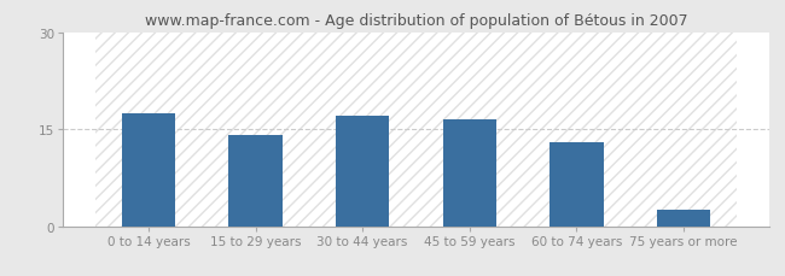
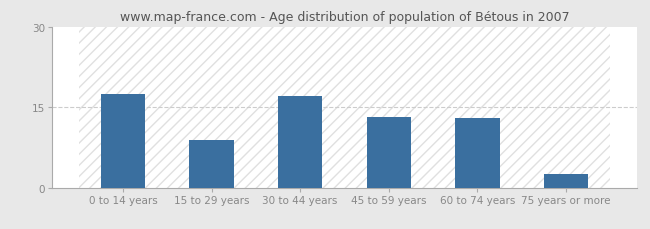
15 to 29 years: 14.0 -> 8.8
45 to 59 years: 16.5 -> 13.2
